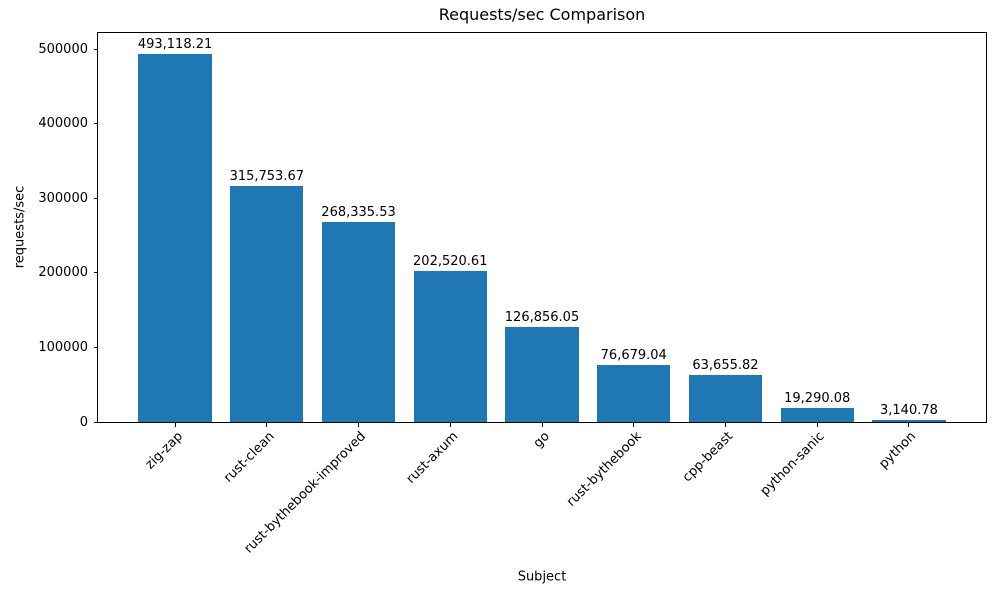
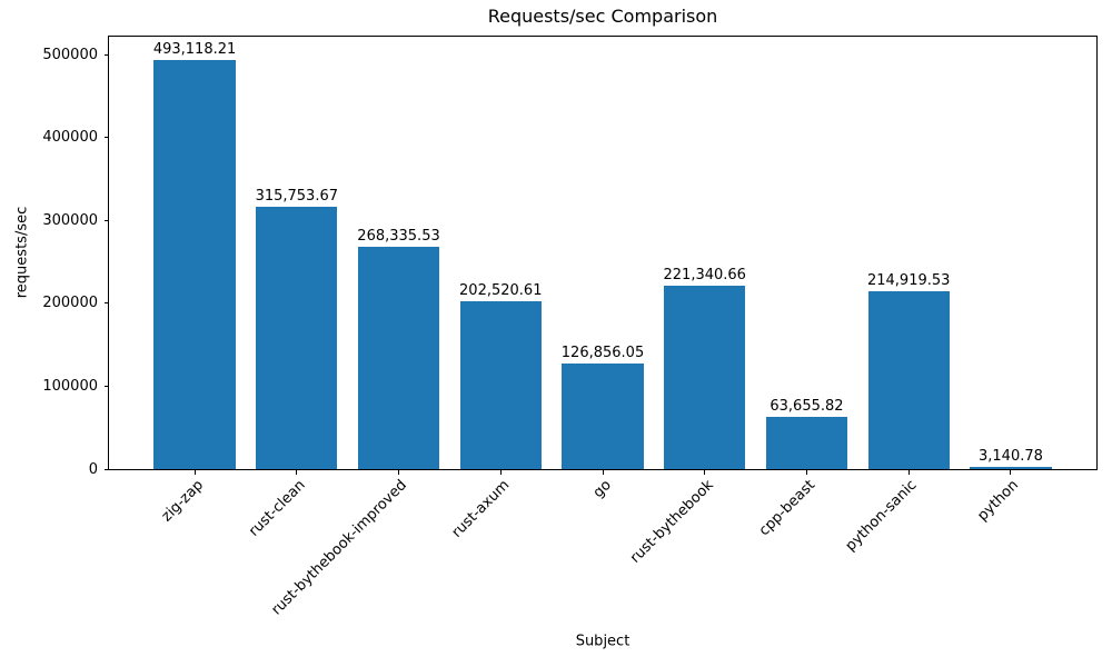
rust-bythebook: 76,679.04 -> 221,340.66
python-sanic: 19,290.08 -> 214,919.53
